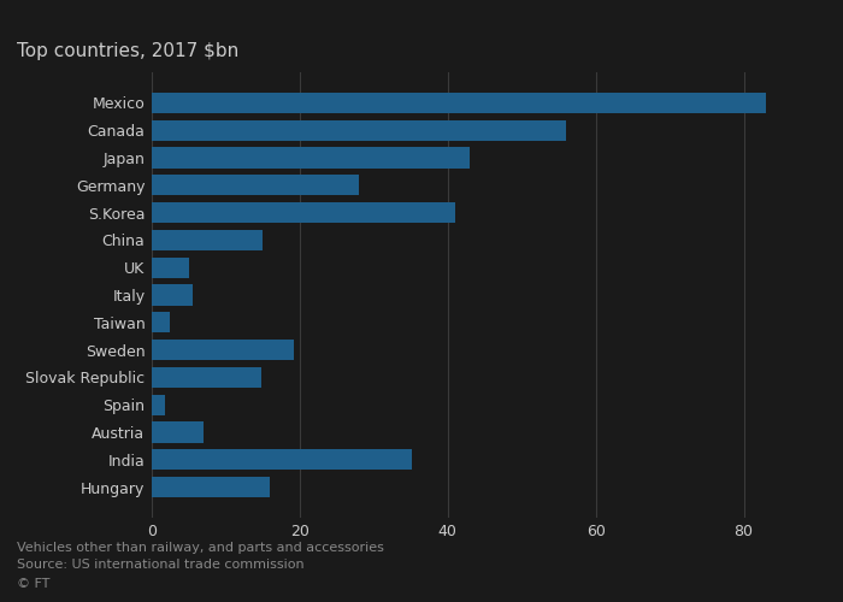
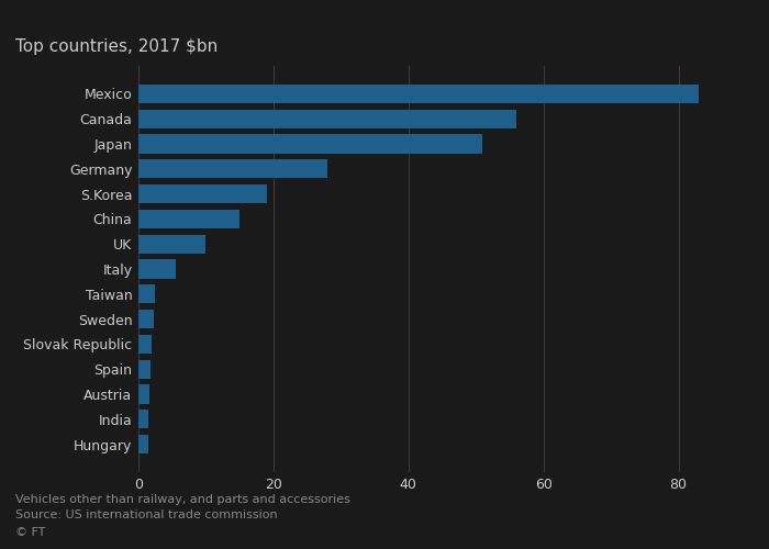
Japan: 43.0 -> 51.0
S.Korea: 41.0 -> 19.0
UK: 5.0 -> 10.0
Sweden: 19.2 -> 2.2
Slovak Republic: 14.8 -> 2.0
Austria: 7.0 -> 1.6
India: 35.2 -> 1.5
Hungary: 16.0 -> 1.4
